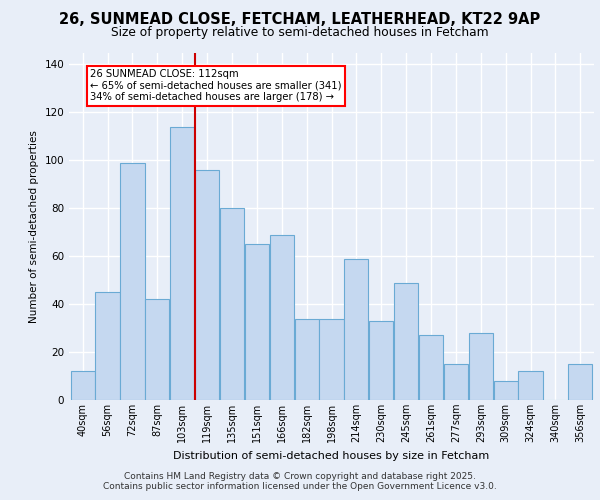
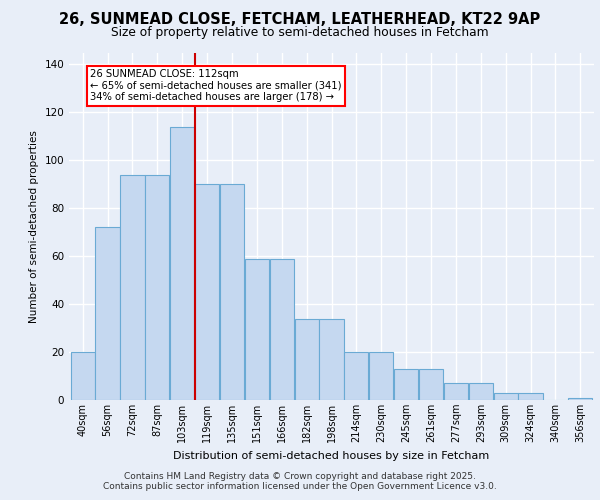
40sqm: 12 -> 20
56sqm: 45 -> 72
72sqm: 99 -> 94
87sqm: 42 -> 94
119sqm: 96 -> 90
135sqm: 80 -> 90
151sqm: 65 -> 59
166sqm: 69 -> 59
214sqm: 59 -> 20
230sqm: 33 -> 20
245sqm: 49 -> 13
261sqm: 27 -> 13
277sqm: 15 -> 7
293sqm: 28 -> 7
309sqm: 8 -> 3
324sqm: 12 -> 3
356sqm: 15 -> 1
